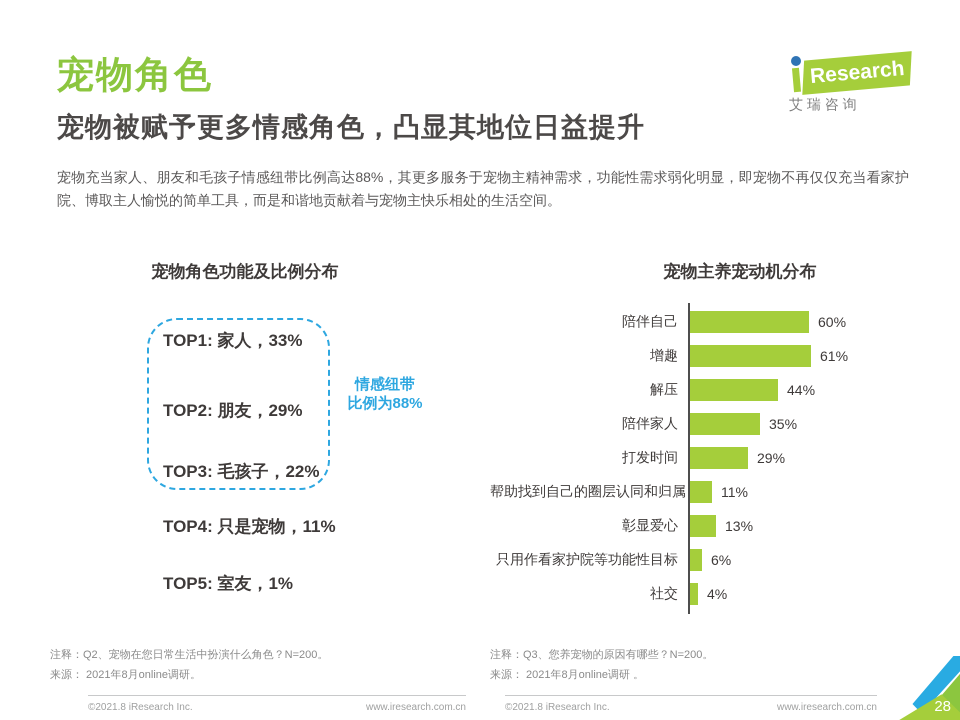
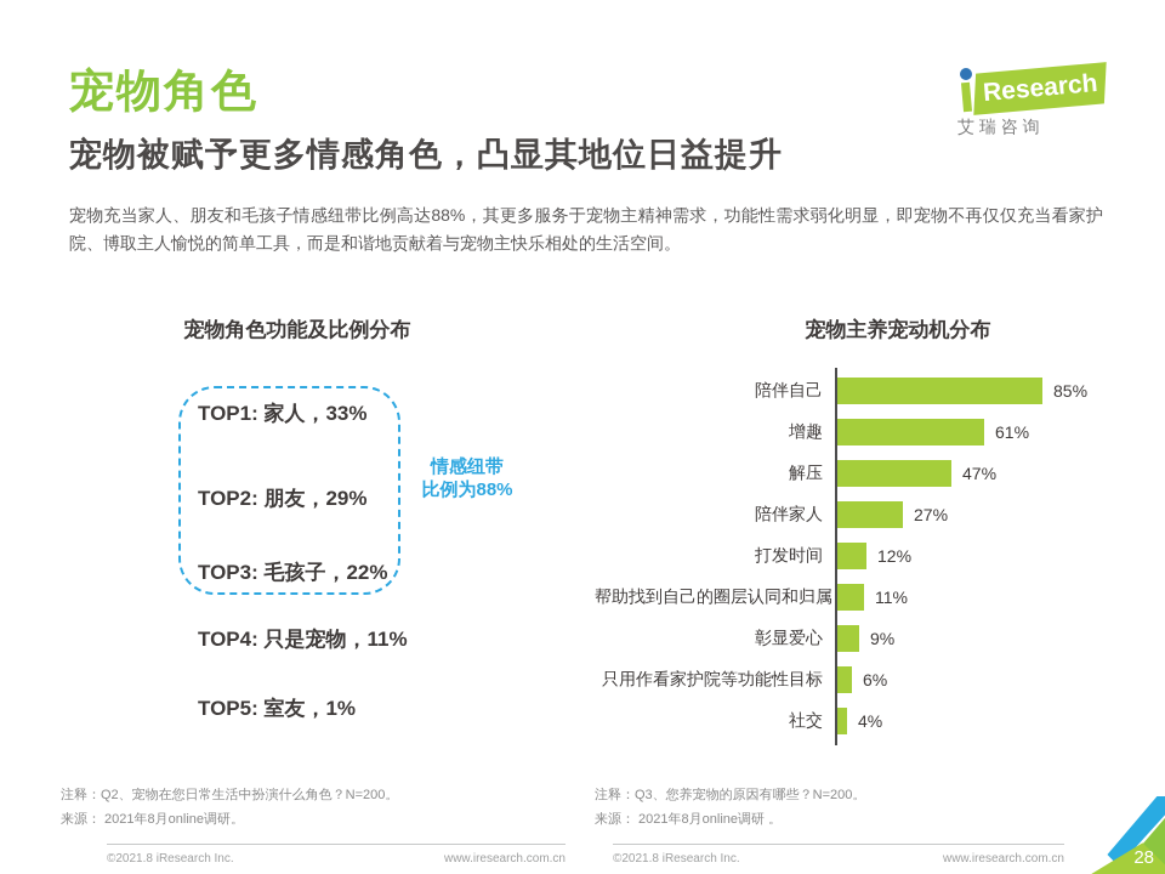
宠物主养宠动机分布/陪伴自己: 60% -> 85%
宠物主养宠动机分布/解压: 44% -> 47%
宠物主养宠动机分布/陪伴家人: 35% -> 27%
宠物主养宠动机分布/打发时间: 29% -> 12%
宠物主养宠动机分布/彰显爱心: 13% -> 9%
